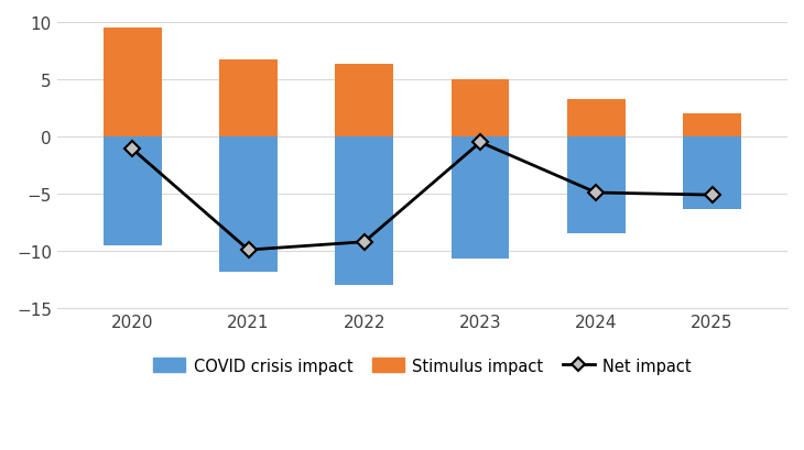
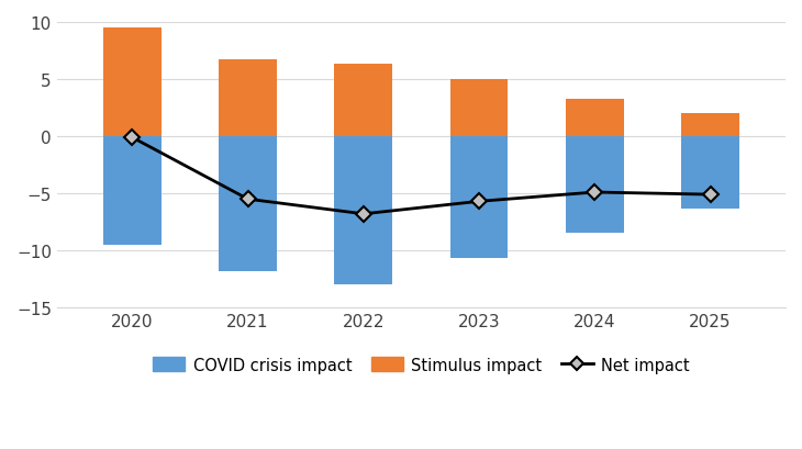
Net impact/2020: -1.1 -> -0.1
Net impact/2021: -9.9 -> -5.5
Net impact/2022: -9.2 -> -6.8
Net impact/2023: -0.5 -> -5.7
